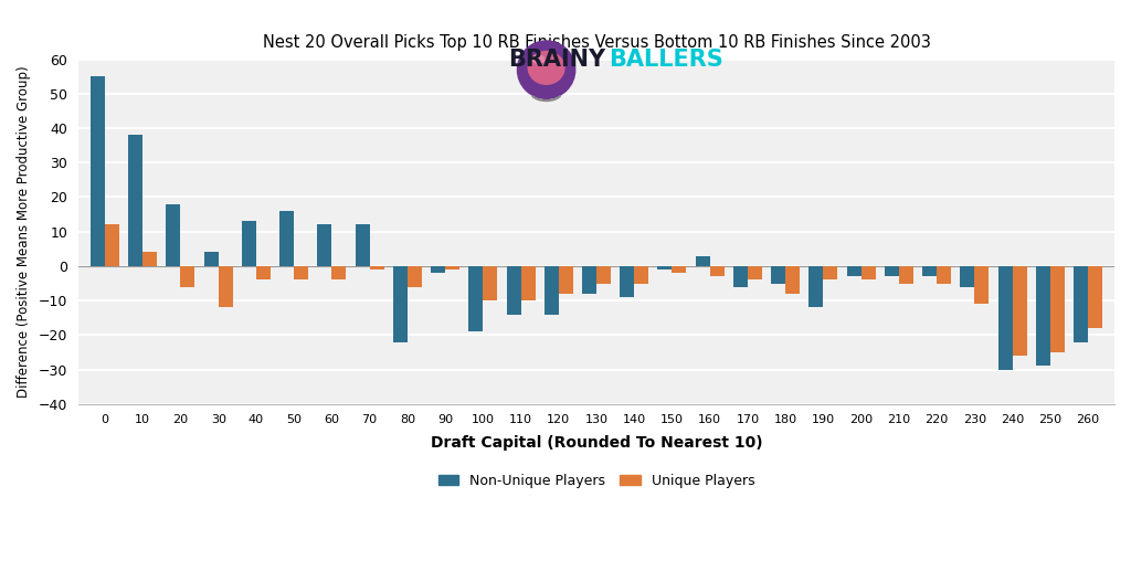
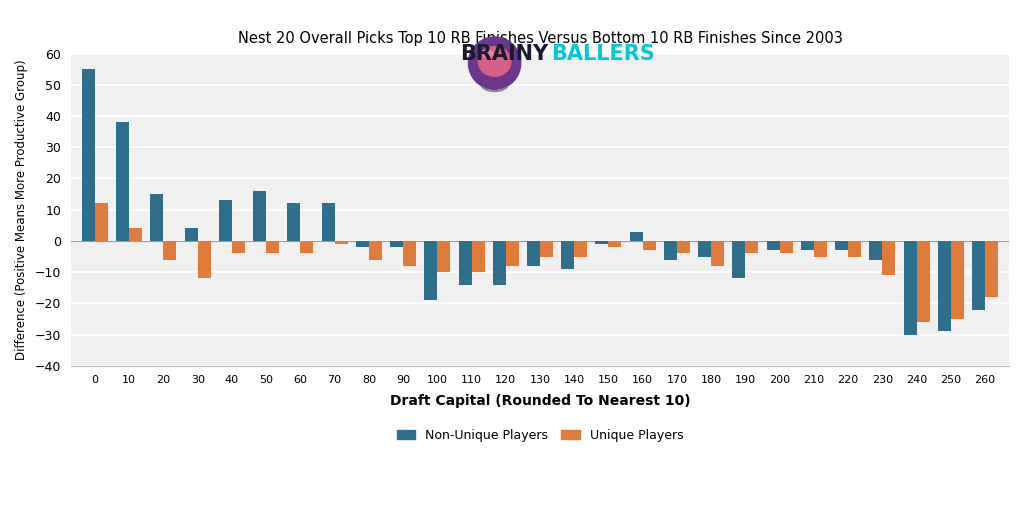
Non-Unique Players/20: 18 -> 15
Non-Unique Players/80: -22 -> -2
Unique Players/90: -1 -> -8
